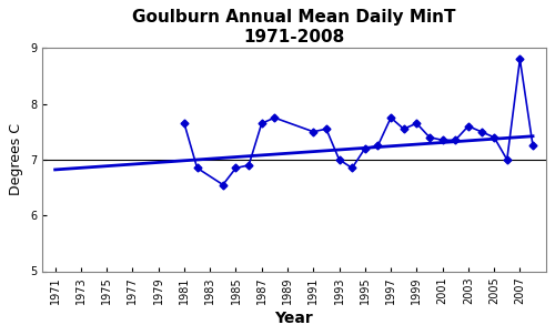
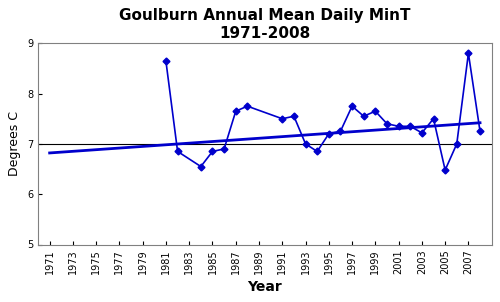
1981: 7.65 -> 8.64
2003: 7.60 -> 7.22
2005: 7.40 -> 6.48
